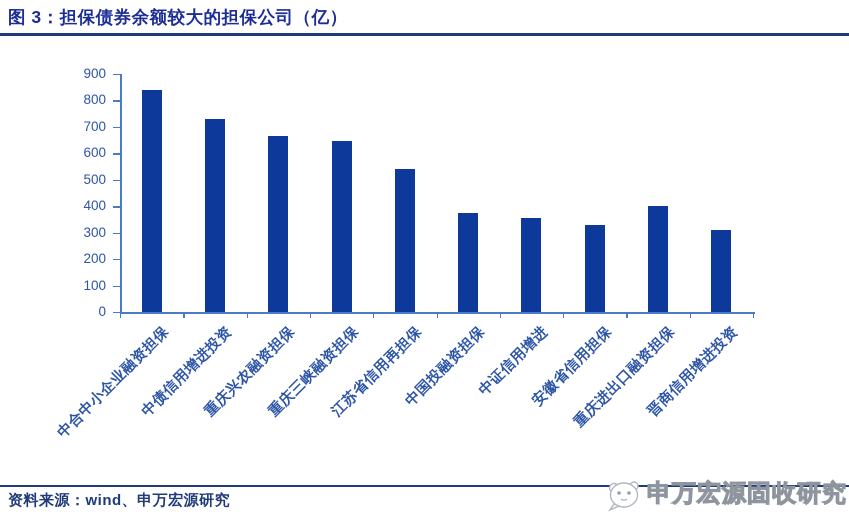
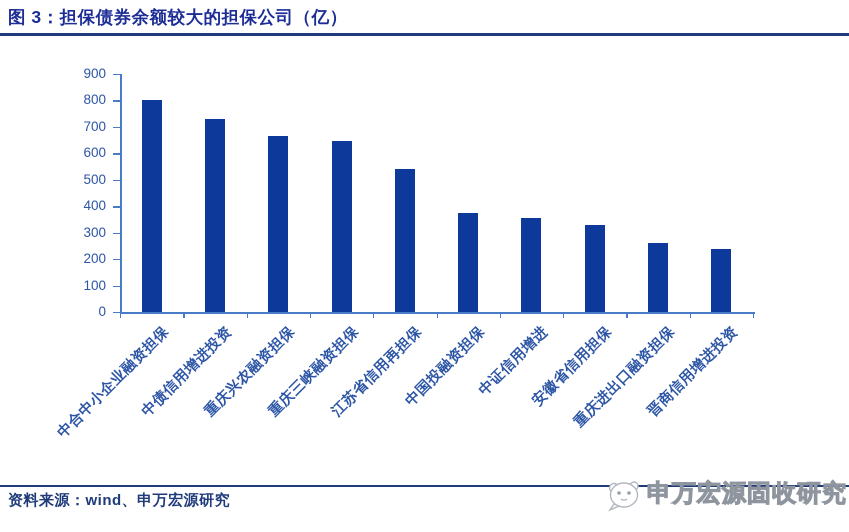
中合中小企业融资担保: 840 -> 800
重庆进出口融资担保: 400 -> 260
晋商信用增进投资: 310 -> 240
